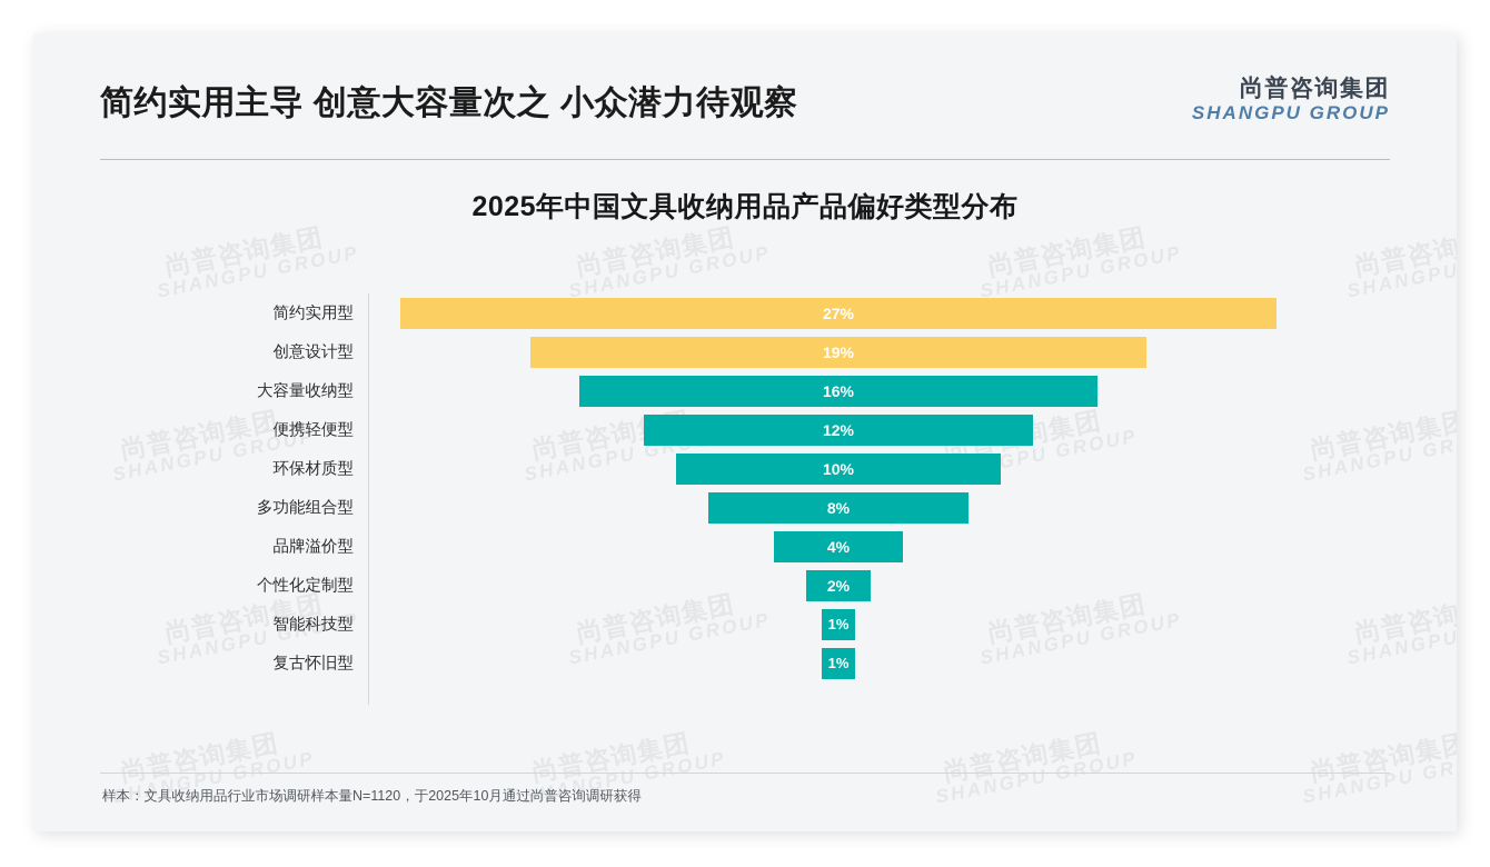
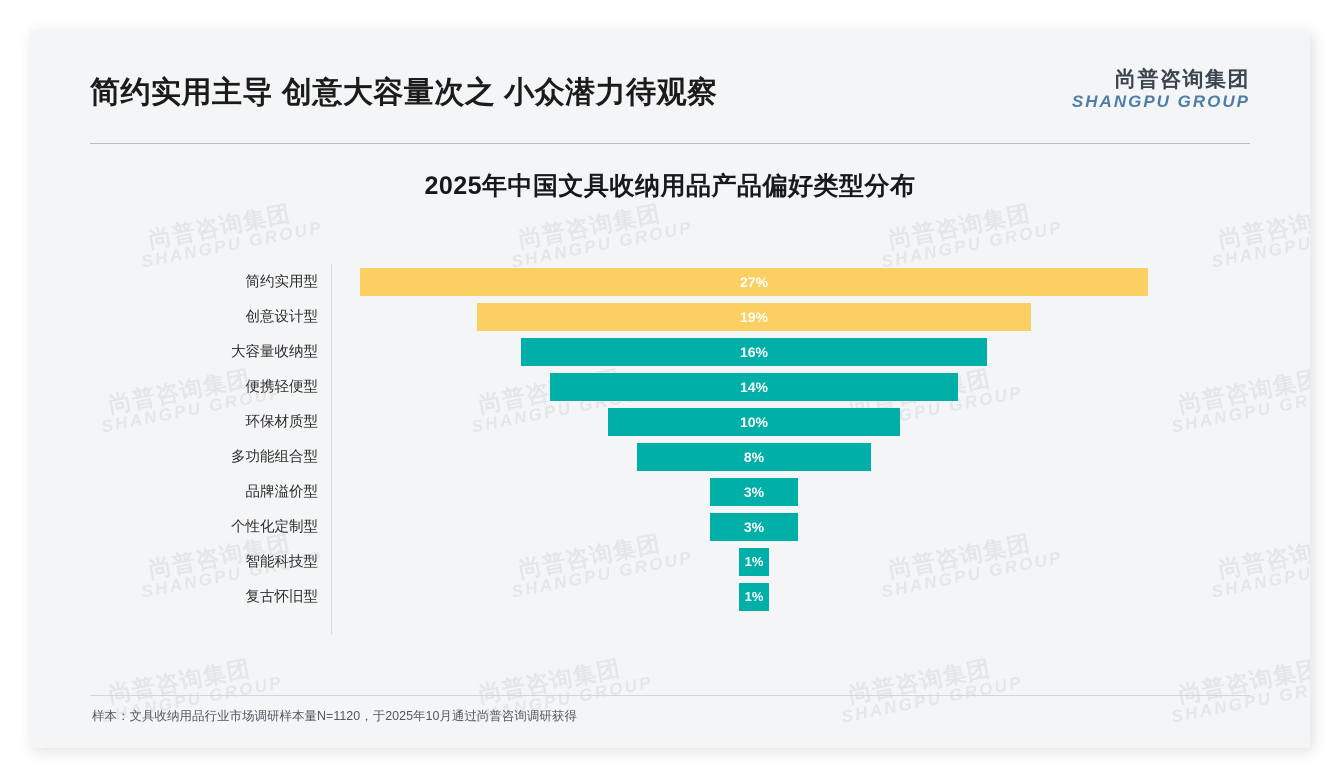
便携轻便型: 12% -> 14%
品牌溢价型: 4% -> 3%
个性化定制型: 2% -> 3%
